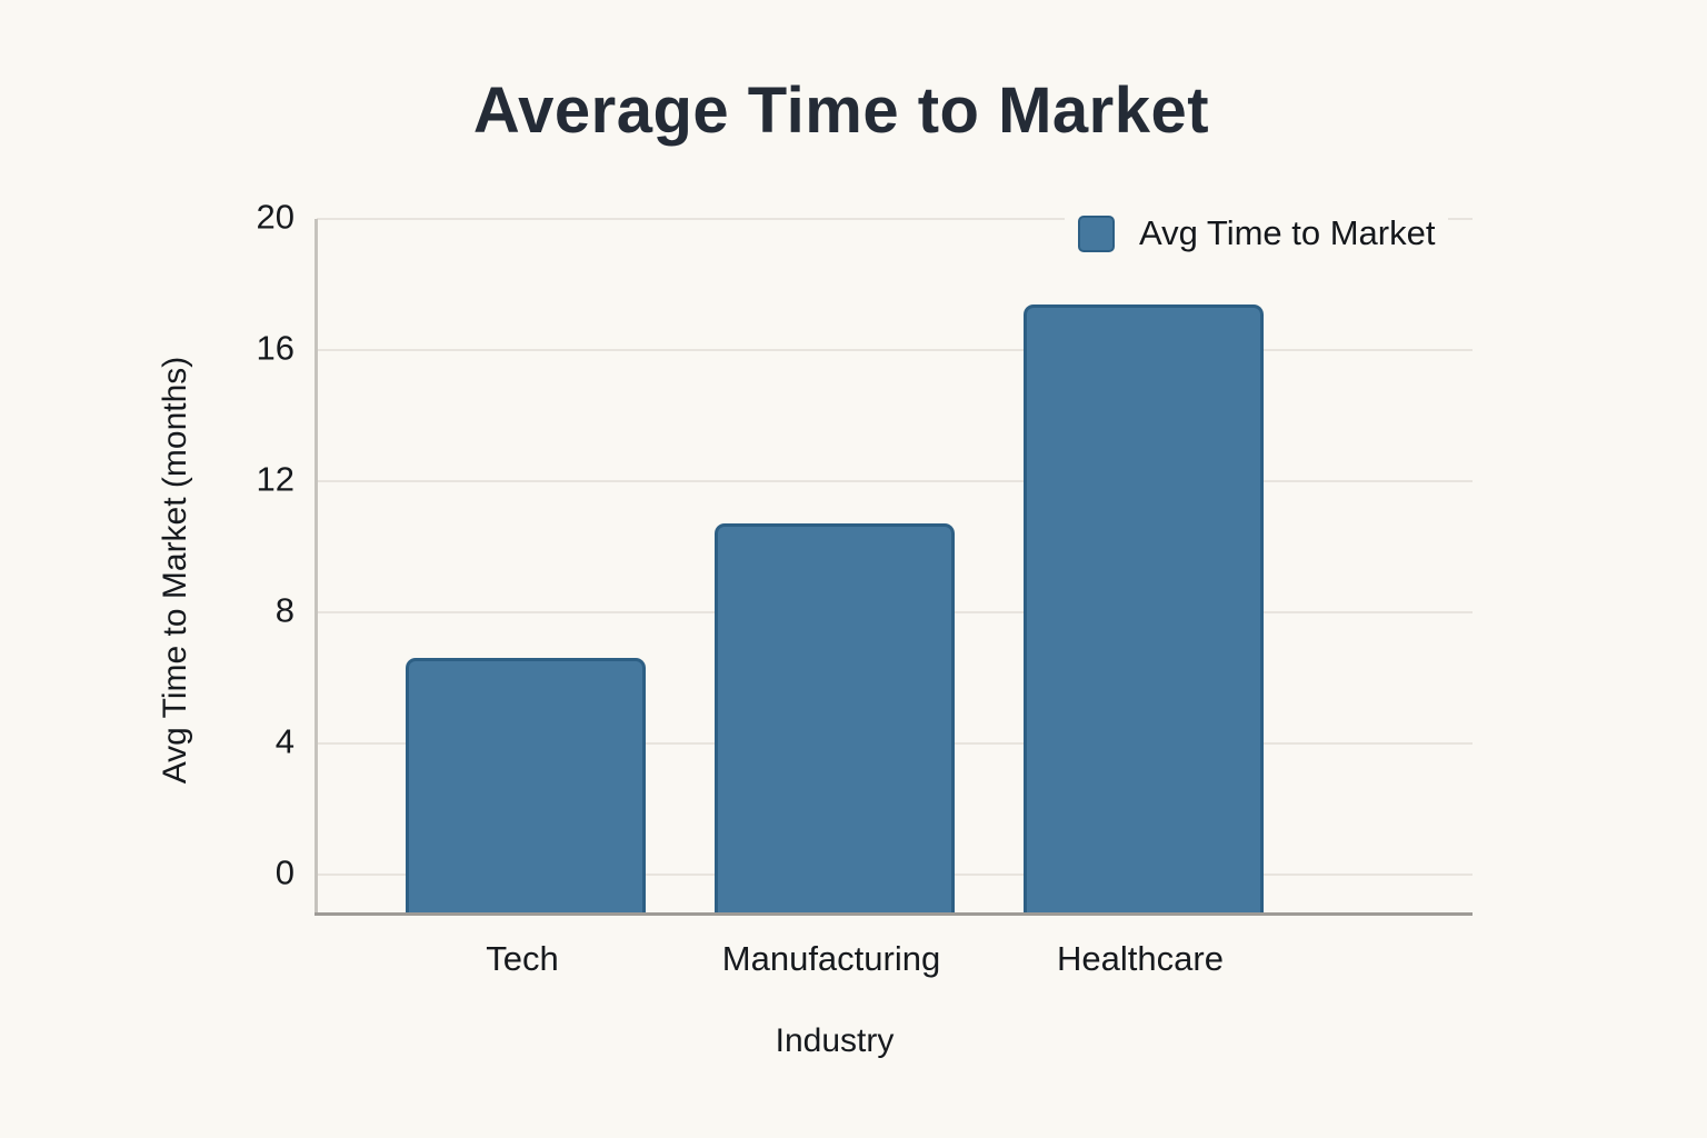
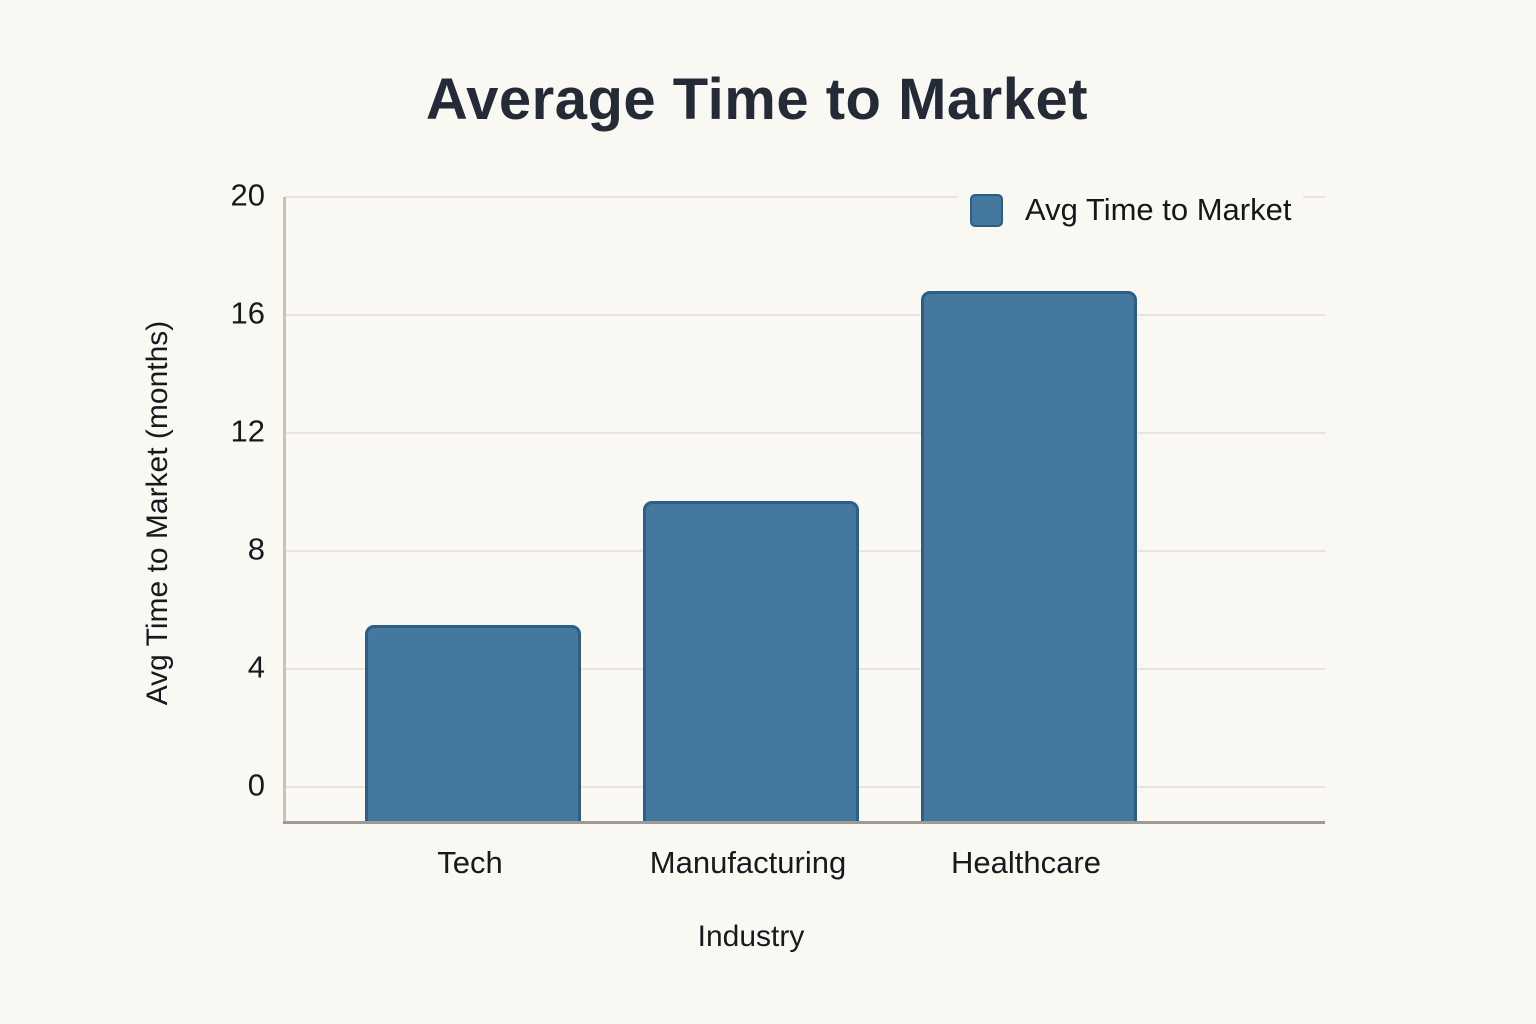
Tech: 6.5 -> 5.4
Manufacturing: 10.6 -> 9.6
Healthcare: 17.3 -> 16.7
